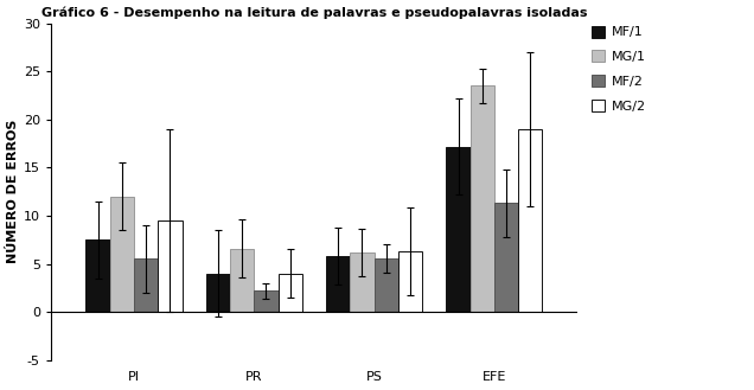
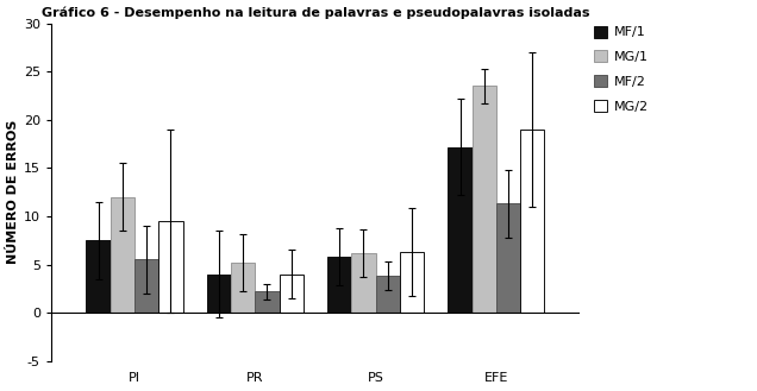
MG/1/PR: 6.6 -> 5.2
MF/2/PS: 5.6 -> 3.8
